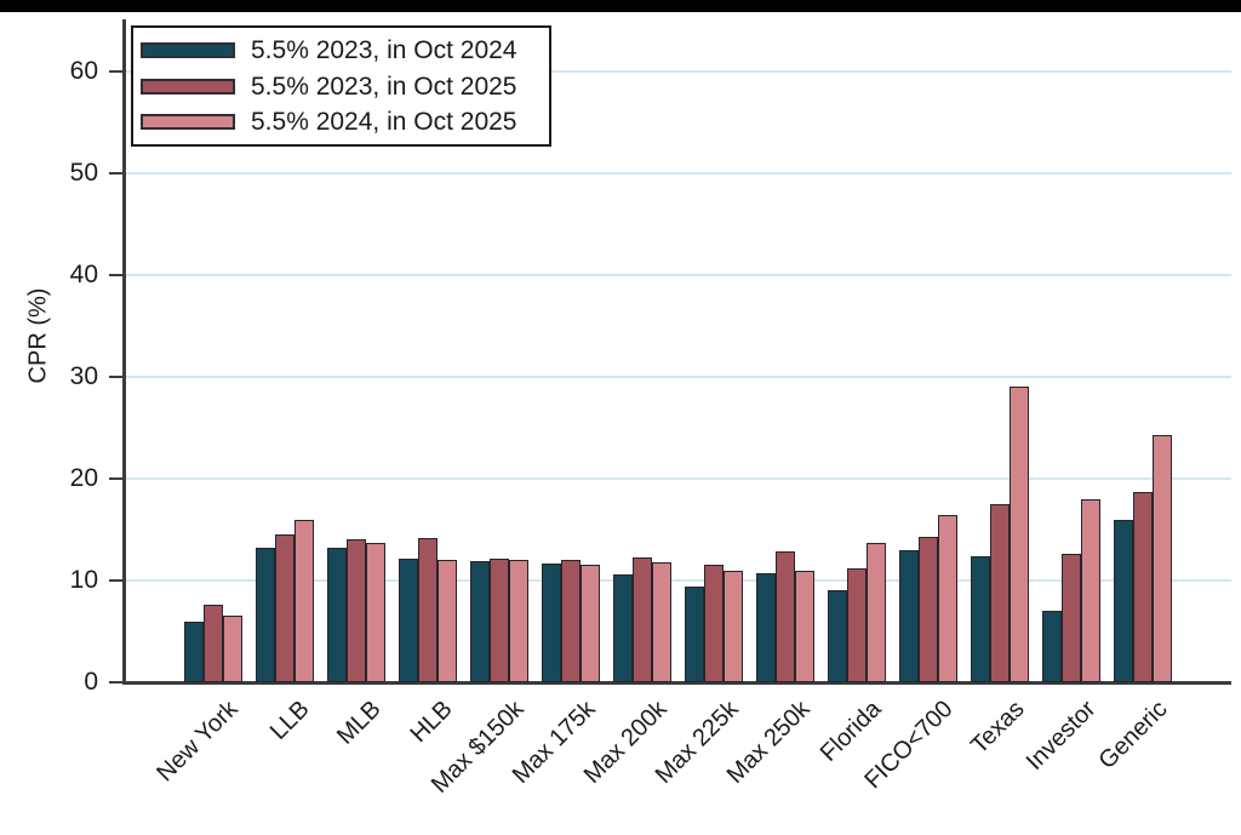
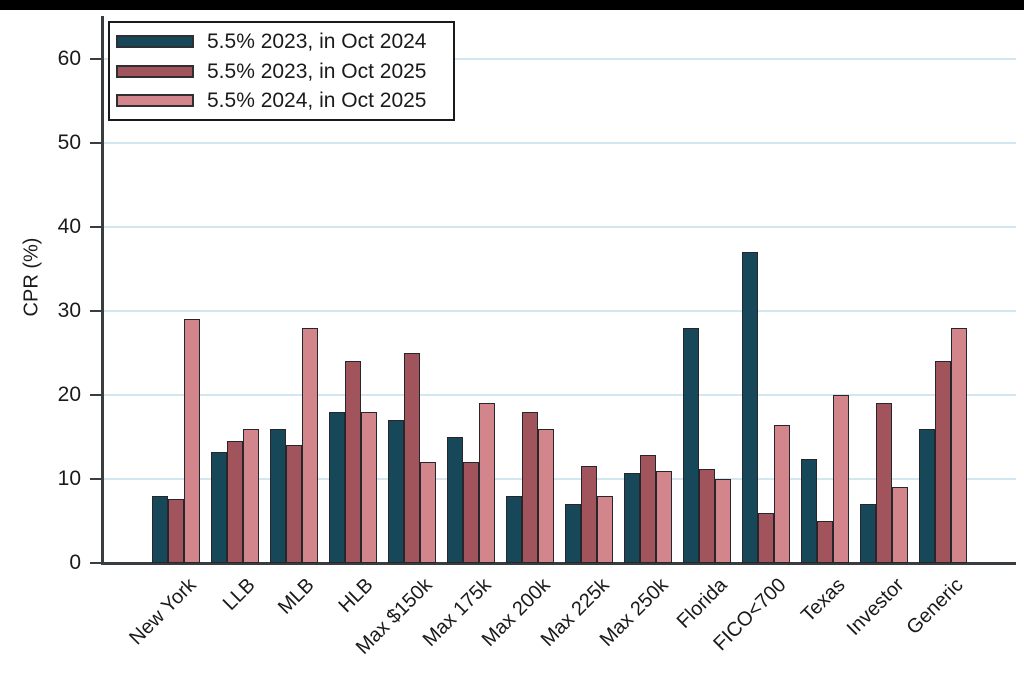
5.5% 2023, in Oct 2024/New York: 6 -> 8
5.5% 2024, in Oct 2025/New York: 6 -> 29
5.5% 2023, in Oct 2024/MLB: 13 -> 16
5.5% 2024, in Oct 2025/MLB: 14 -> 28
5.5% 2023, in Oct 2024/HLB: 12 -> 18
5.5% 2023, in Oct 2025/HLB: 14 -> 24
5.5% 2024, in Oct 2025/HLB: 12 -> 18
5.5% 2023, in Oct 2024/Max $150k: 12 -> 17
5.5% 2023, in Oct 2025/Max $150k: 12 -> 25
5.5% 2023, in Oct 2024/Max 175k: 12 -> 15
5.5% 2024, in Oct 2025/Max 175k: 12 -> 19
5.5% 2023, in Oct 2024/Max 200k: 11 -> 8
5.5% 2023, in Oct 2025/Max 200k: 12 -> 18
5.5% 2024, in Oct 2025/Max 200k: 12 -> 16
5.5% 2023, in Oct 2024/Max 225k: 9 -> 7
5.5% 2024, in Oct 2025/Max 225k: 11 -> 8
5.5% 2023, in Oct 2024/Florida: 9 -> 28
5.5% 2024, in Oct 2025/Florida: 14 -> 10
5.5% 2023, in Oct 2024/FICO<700: 13 -> 37
5.5% 2023, in Oct 2025/FICO<700: 14 -> 6
5.5% 2023, in Oct 2025/Texas: 18 -> 5
5.5% 2024, in Oct 2025/Texas: 29 -> 20
5.5% 2023, in Oct 2025/Investor: 13 -> 19
5.5% 2024, in Oct 2025/Investor: 18 -> 9
5.5% 2023, in Oct 2025/Generic: 19 -> 24
5.5% 2024, in Oct 2025/Generic: 24 -> 28
